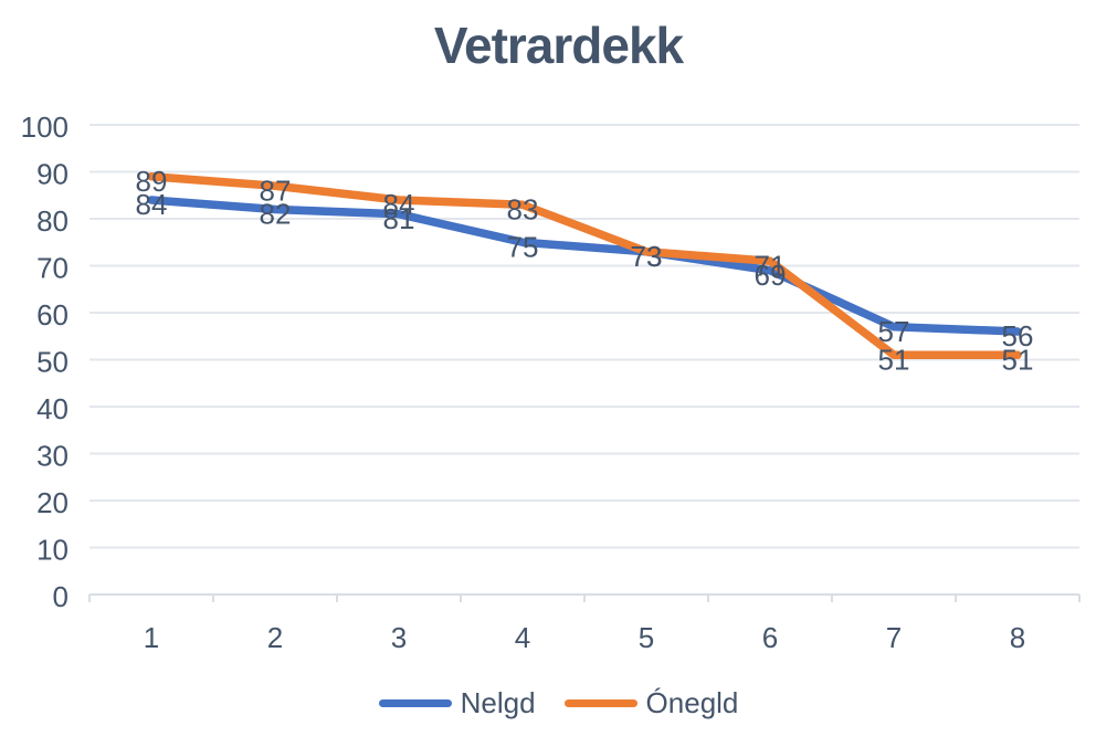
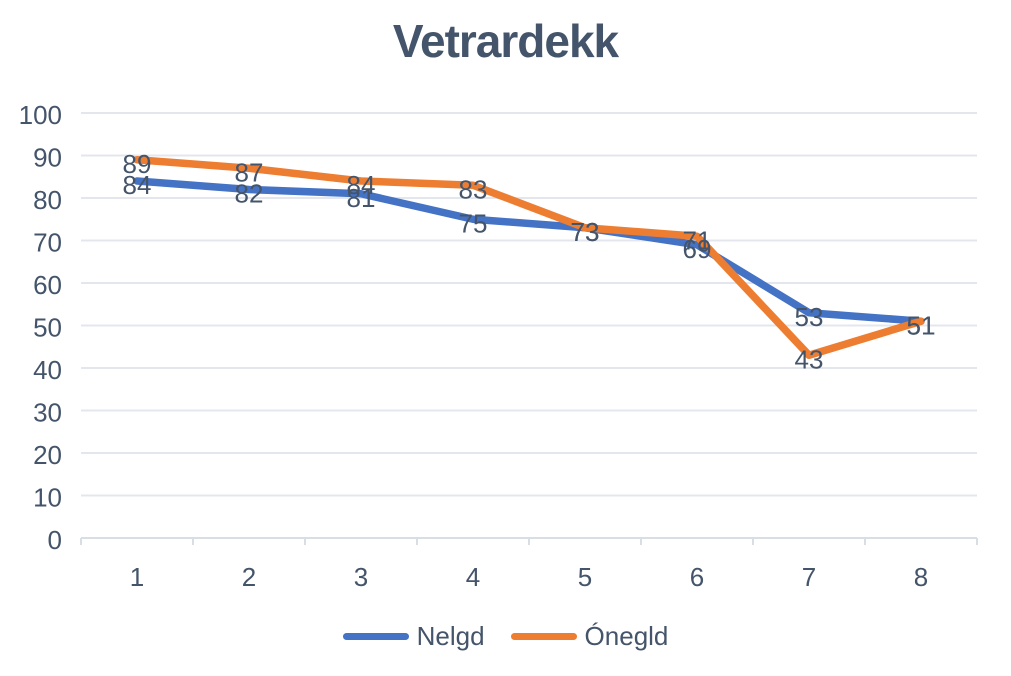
Nelgd/7: 57 -> 53
Ónegld/7: 51 -> 43
Nelgd/8: 56 -> 51
